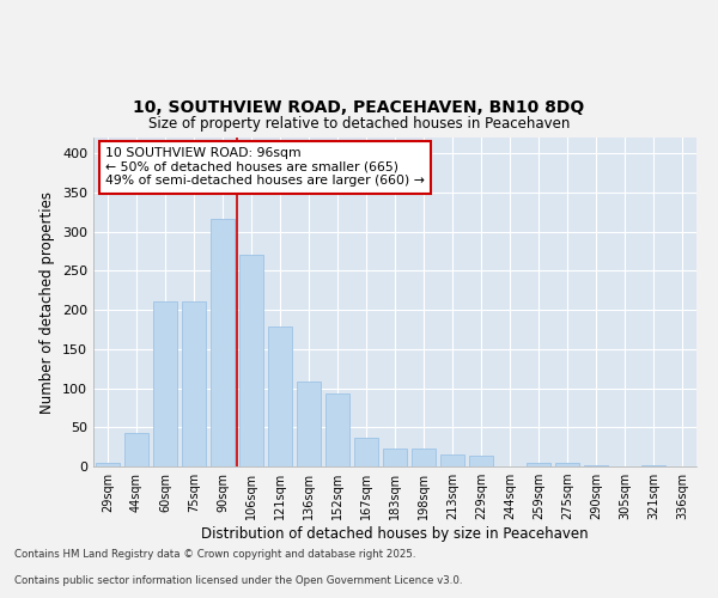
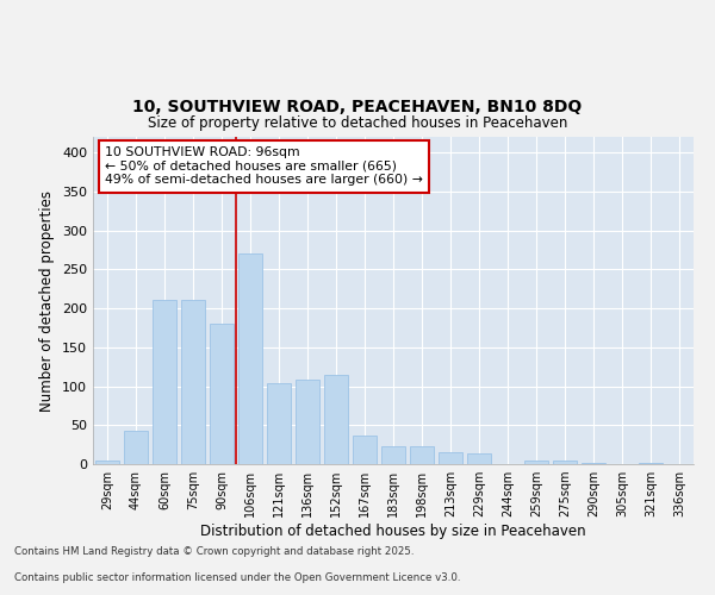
90sqm: 316 -> 180
121sqm: 178 -> 104
152sqm: 93 -> 114
